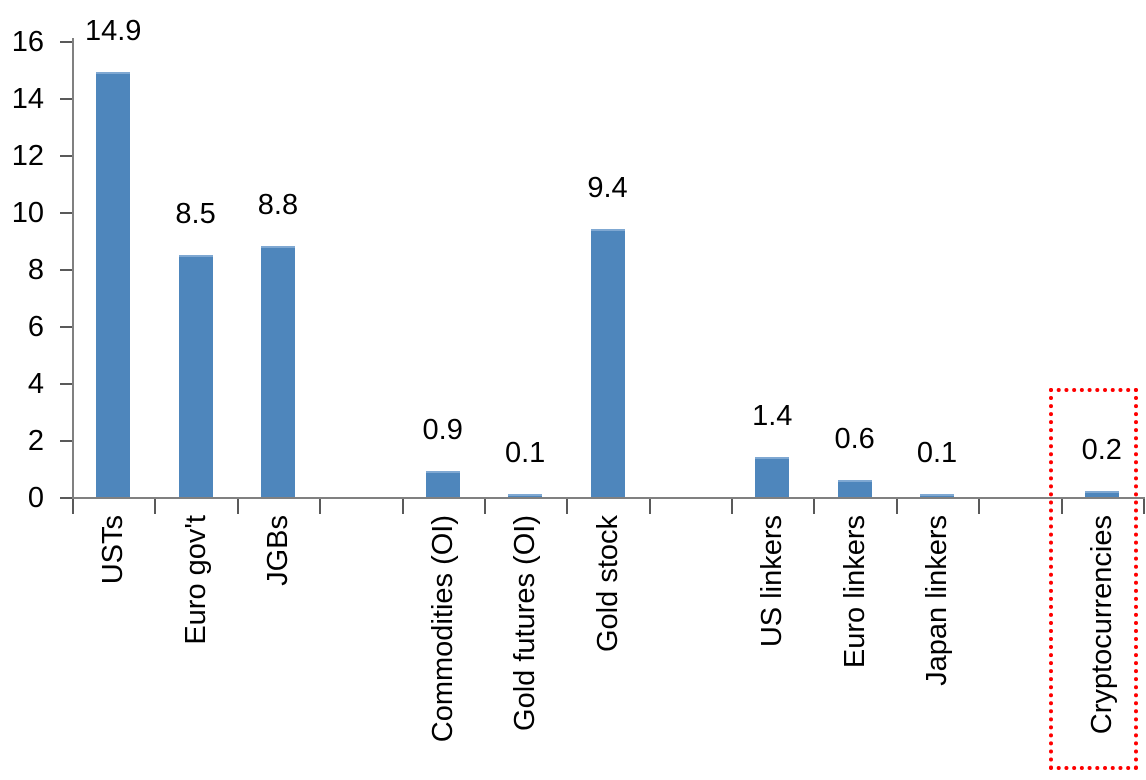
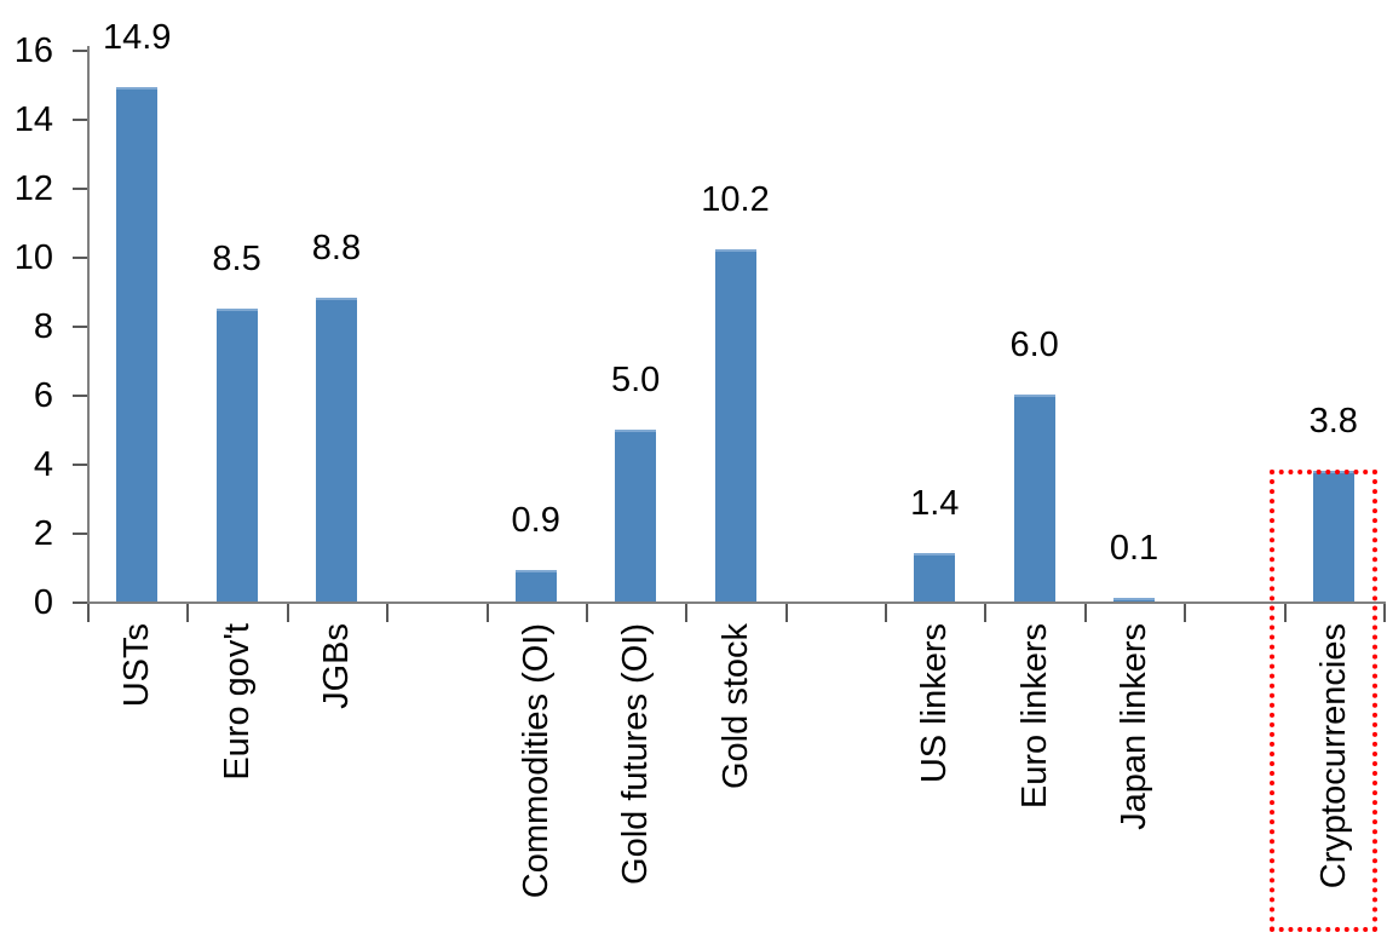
Gold futures (OI): 0.1 -> 5.0
Gold stock: 9.4 -> 10.2
Euro linkers: 0.6 -> 6.0
Cryptocurrencies: 0.2 -> 3.8
